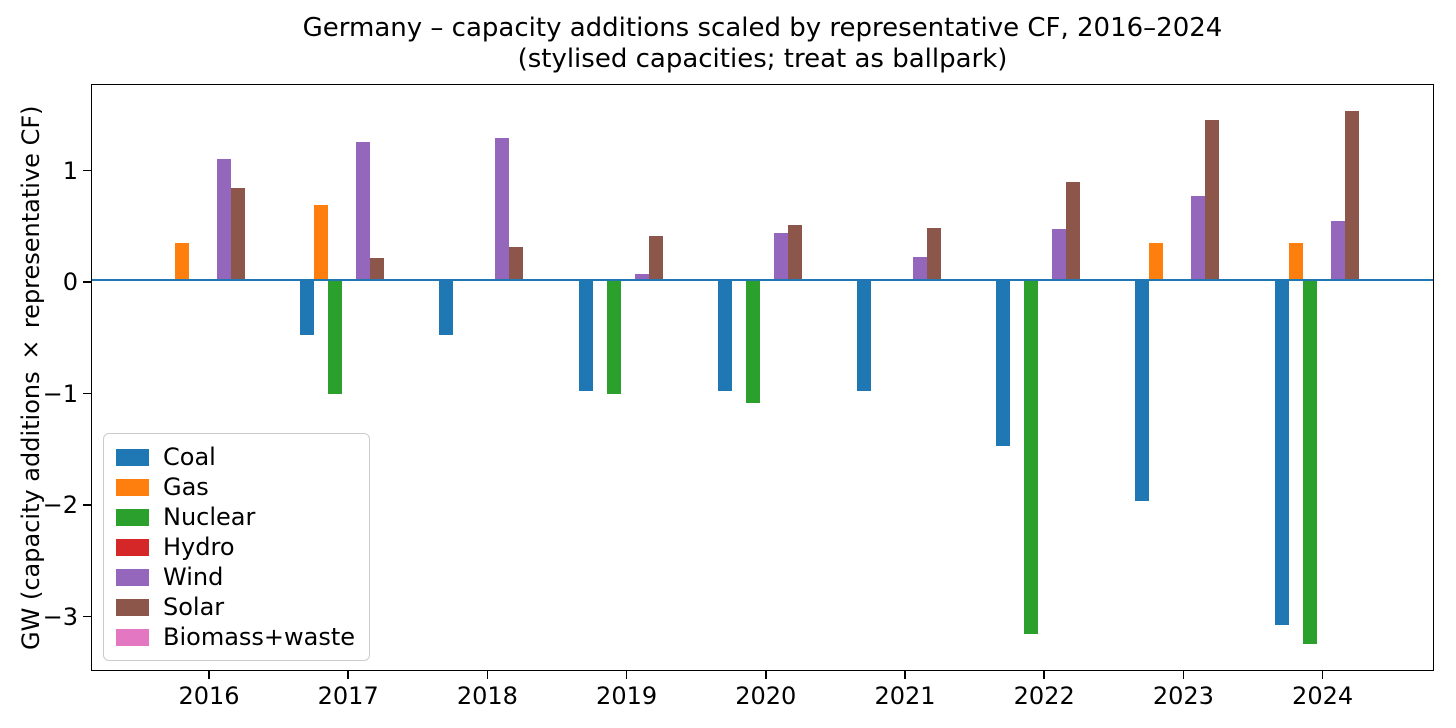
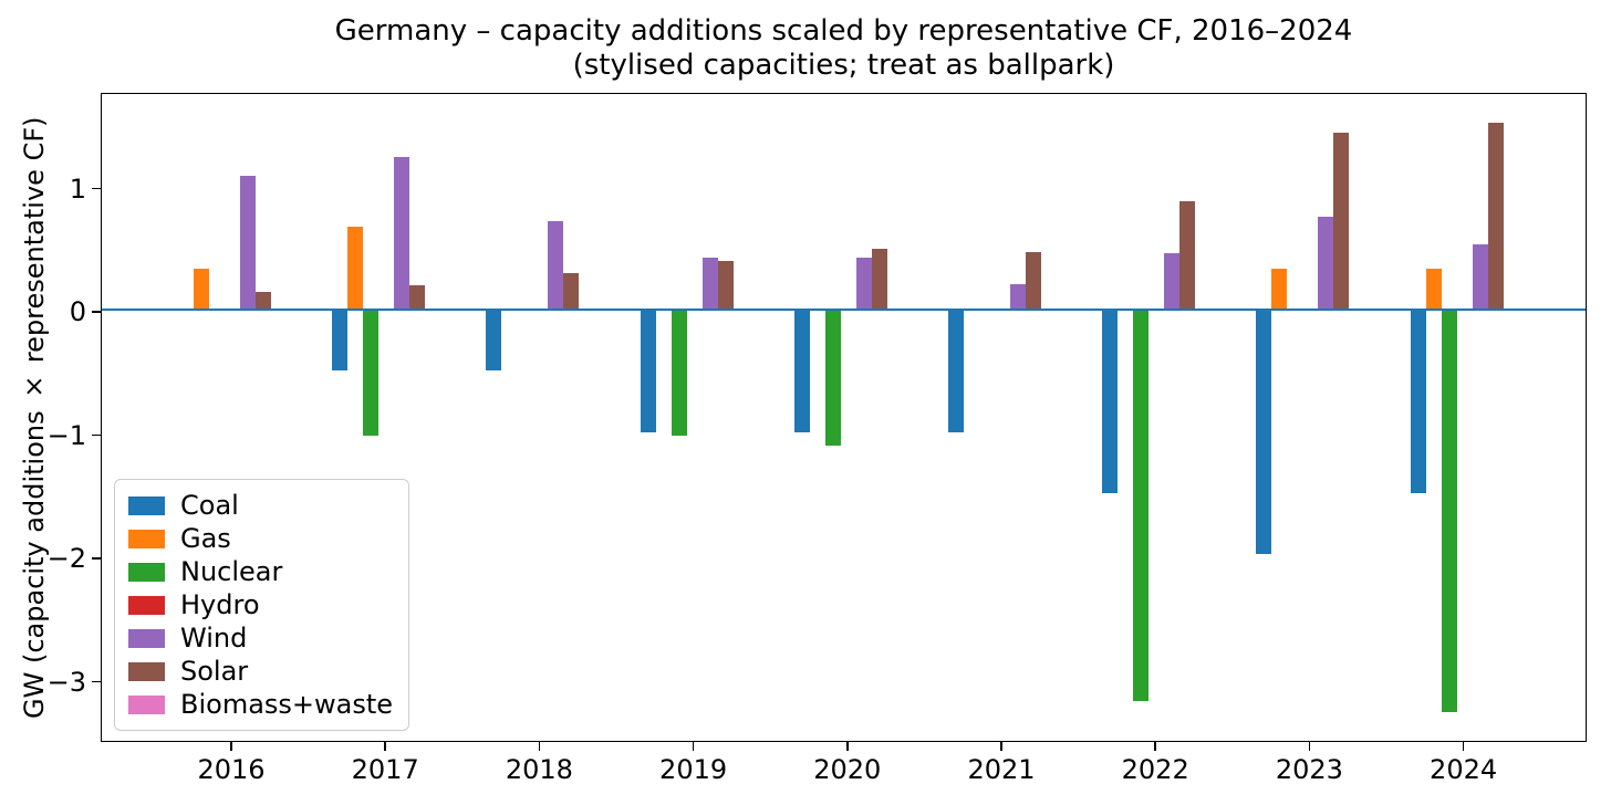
Solar/2016: 0.83 -> 0.15
Wind/2018: 1.28 -> 0.72
Wind/2019: 0.06 -> 0.43
Coal/2024: -3.09 -> -1.48
